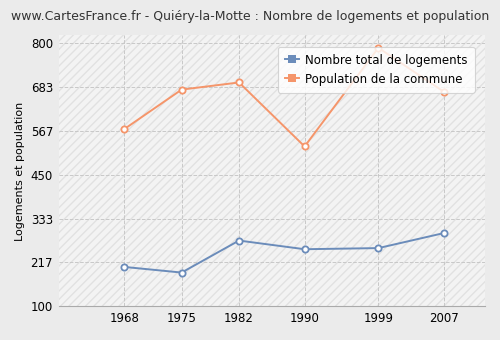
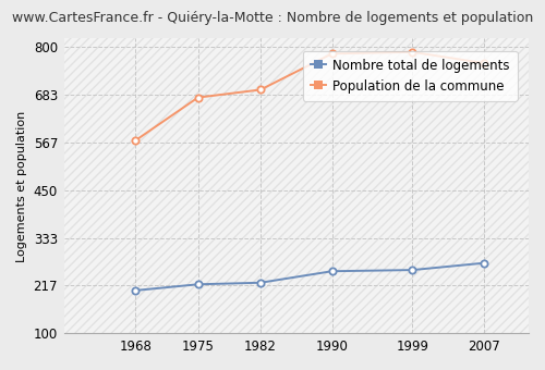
Nombre total de logements/1975: 190 -> 220
Nombre total de logements/1982: 275 -> 224
Population de la commune/1990: 525 -> 783
Nombre total de logements/2007: 295 -> 272
Population de la commune/2007: 670 -> 760
